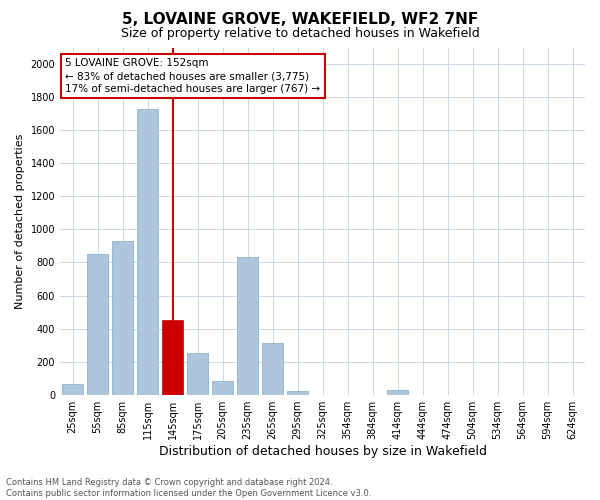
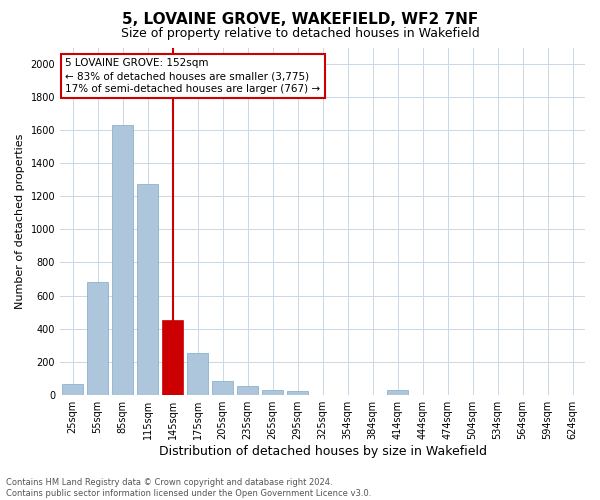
55sqm: 850 -> 680
85sqm: 930 -> 1630
115sqm: 1730 -> 1280
235sqm: 830 -> 50
265sqm: 310 -> 30
